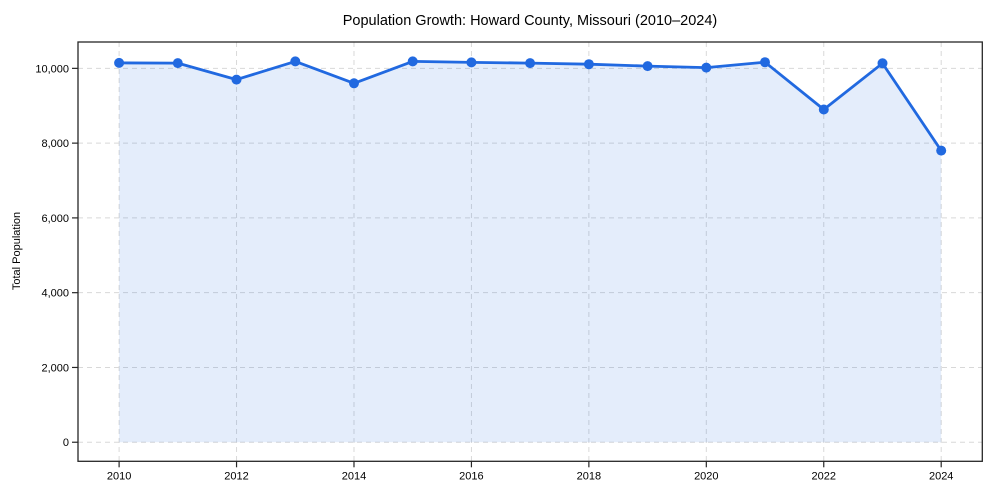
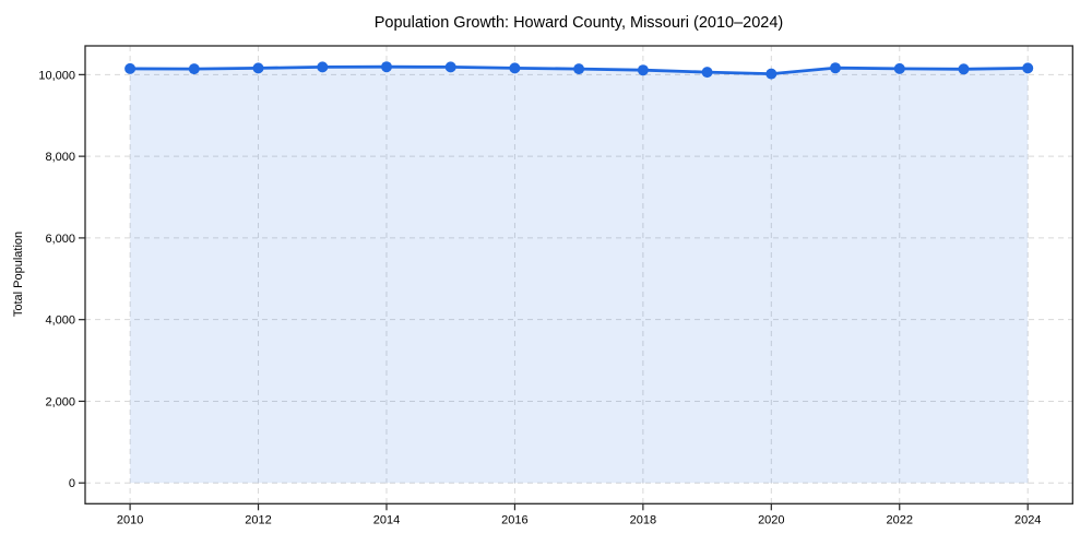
2012: 9700 -> 10200
2014: 9600 -> 10200
2022: 8900 -> 10100
2024: 7800 -> 10200
